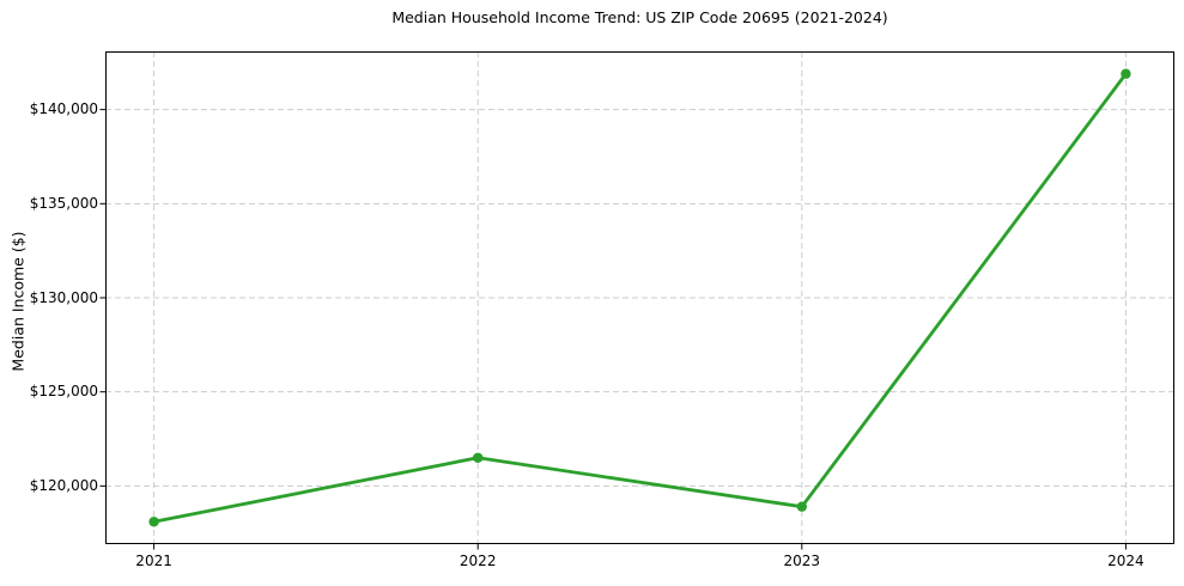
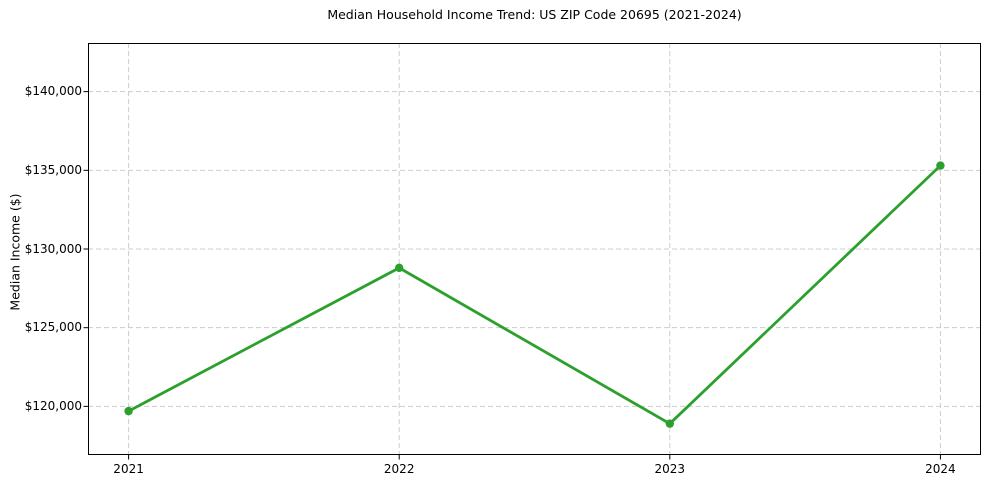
2021: $118100 -> $119700
2022: $121500 -> $128800
2024: $141900 -> $135300
